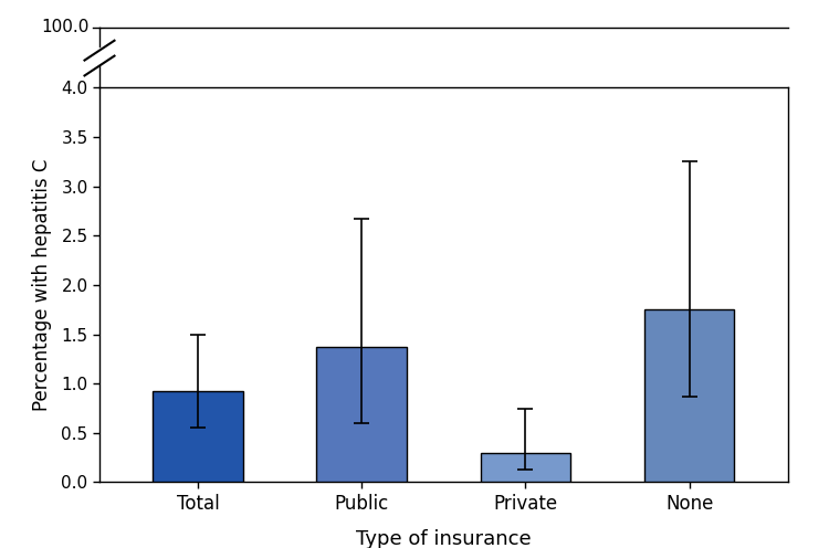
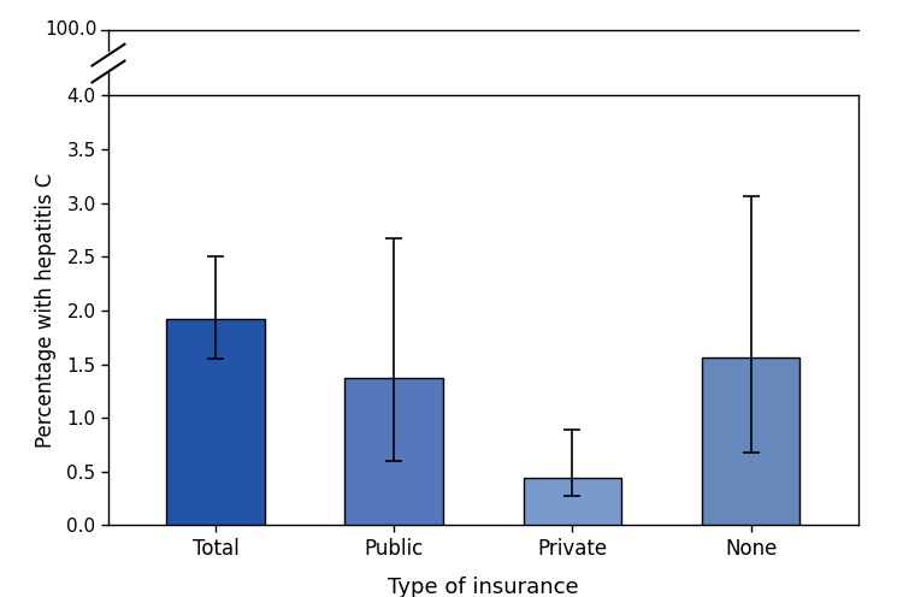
Total: 0.92 -> 1.92
Private: 0.30 -> 0.44
None: 1.75 -> 1.56
